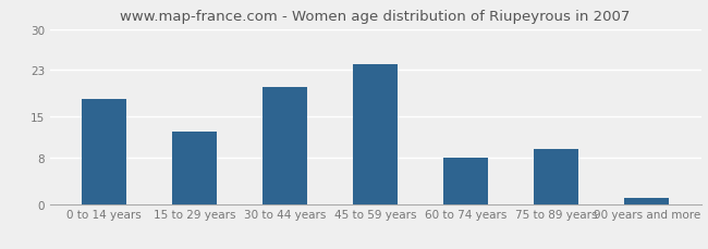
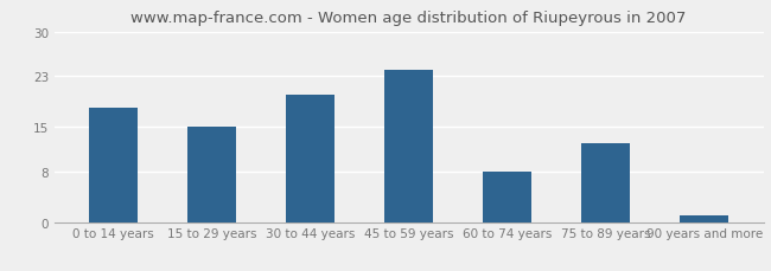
15 to 29 years: 12.5 -> 15.0
75 to 89 years: 9.5 -> 12.4
